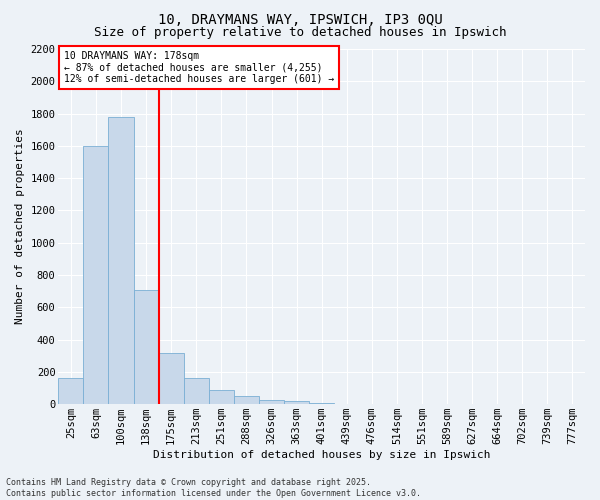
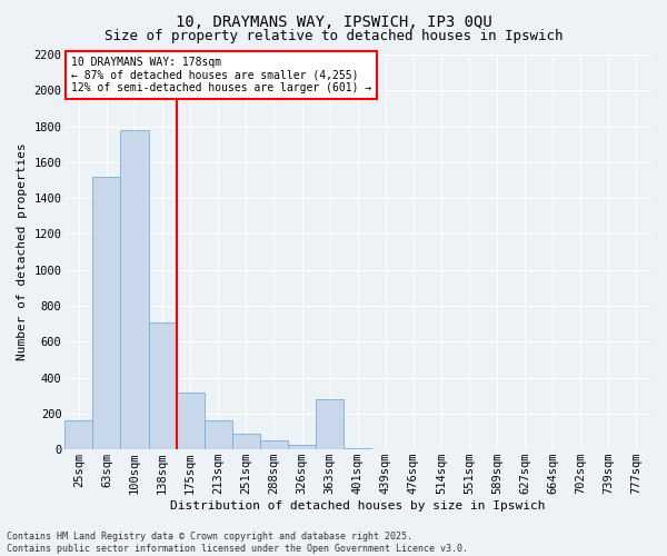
63sqm: 1600 -> 1520
363sqm: 20 -> 280
